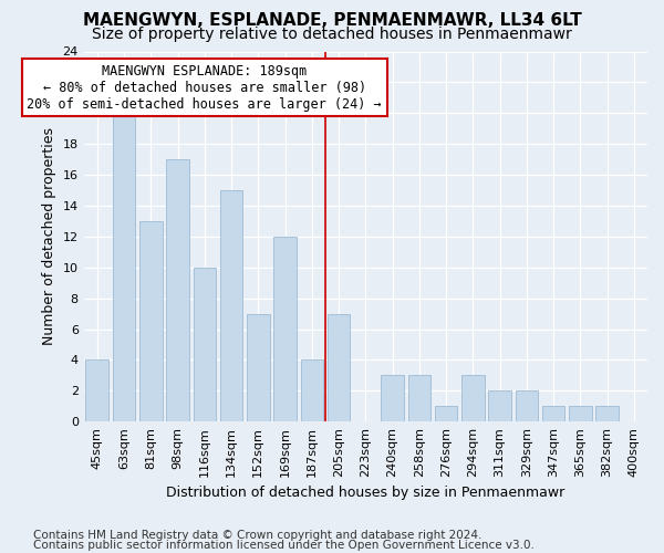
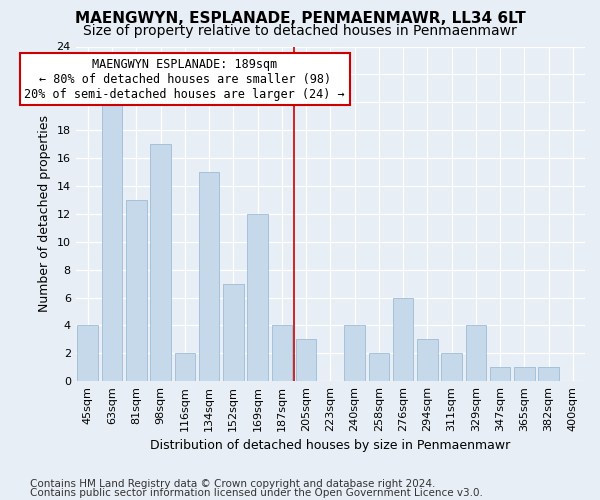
116sqm: 10 -> 2
205sqm: 7 -> 3
240sqm: 3 -> 4
258sqm: 3 -> 2
276sqm: 1 -> 6
329sqm: 2 -> 4
